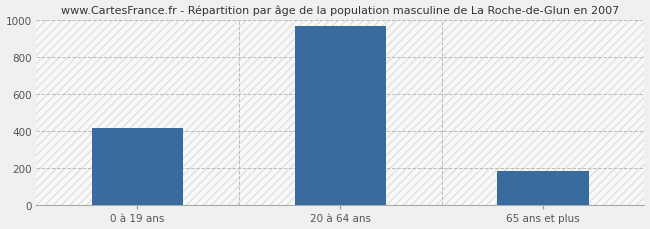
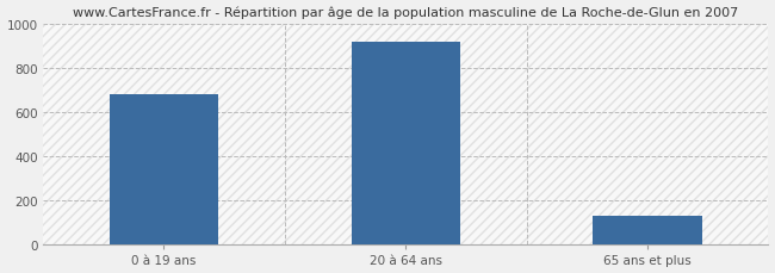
0 à 19 ans: 420 -> 680
20 à 64 ans: 960 -> 920
65 ans et plus: 180 -> 130
